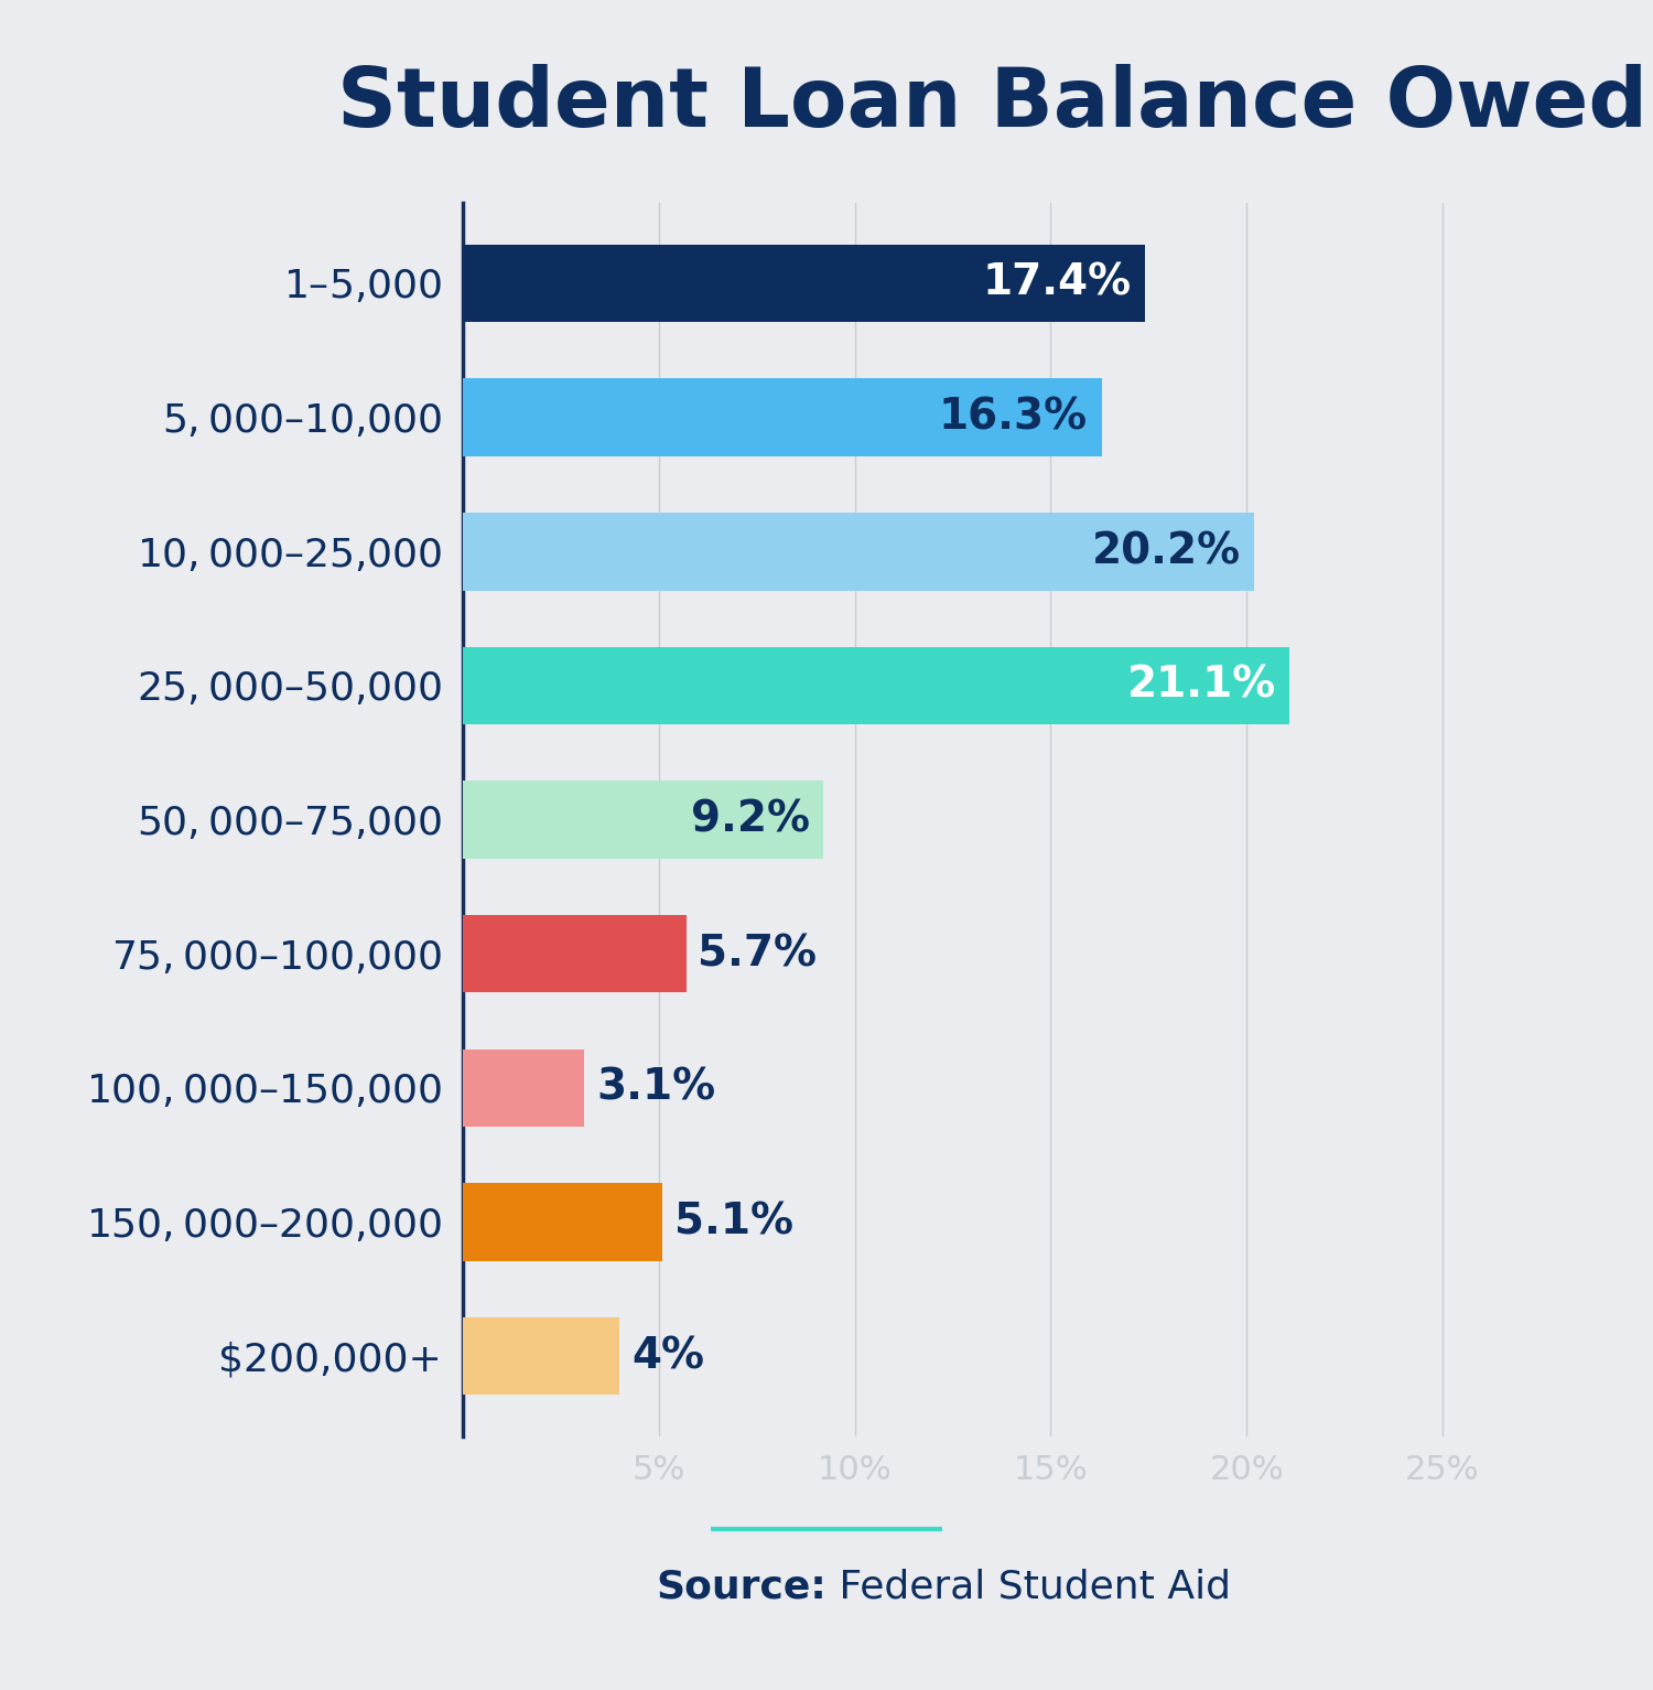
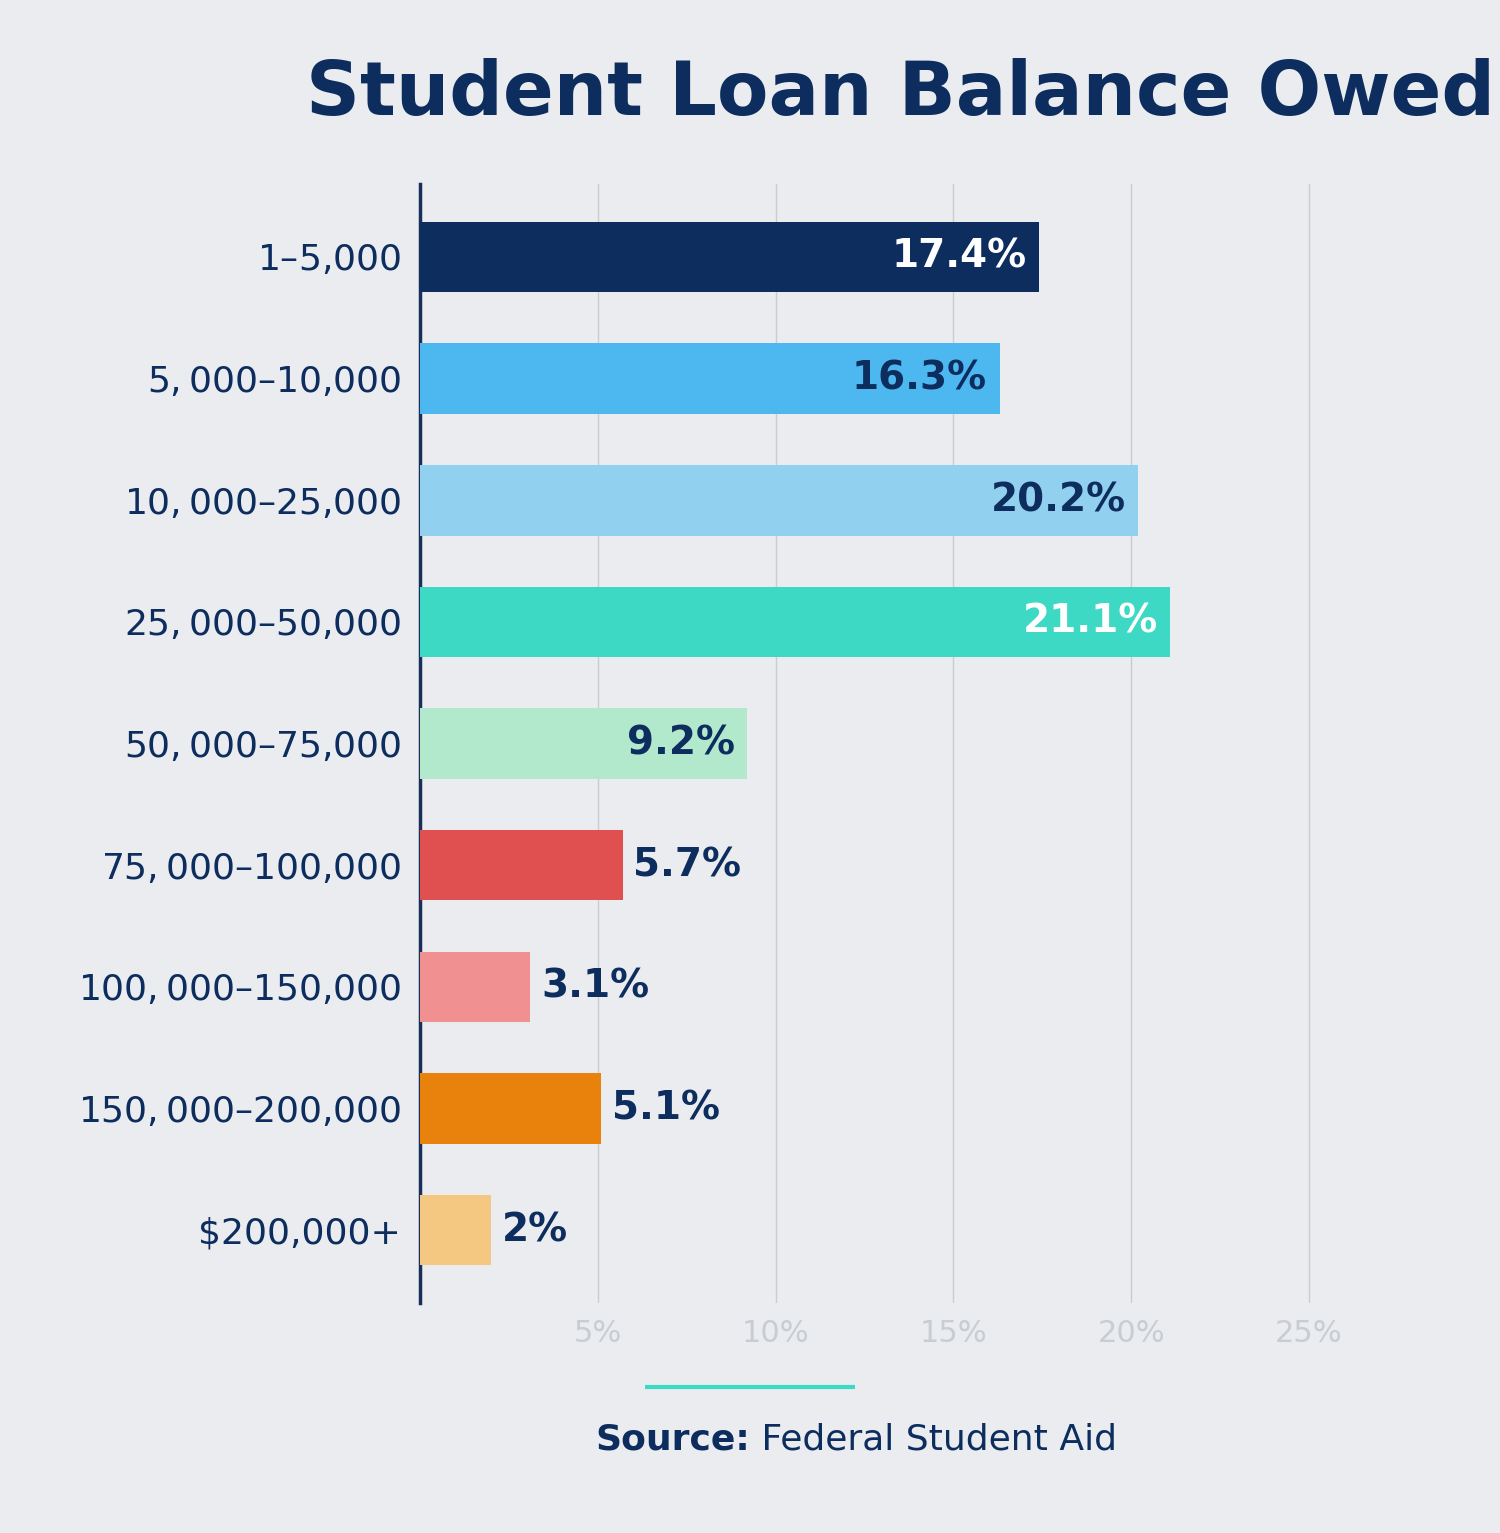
$200,000+: 4% -> 2%
